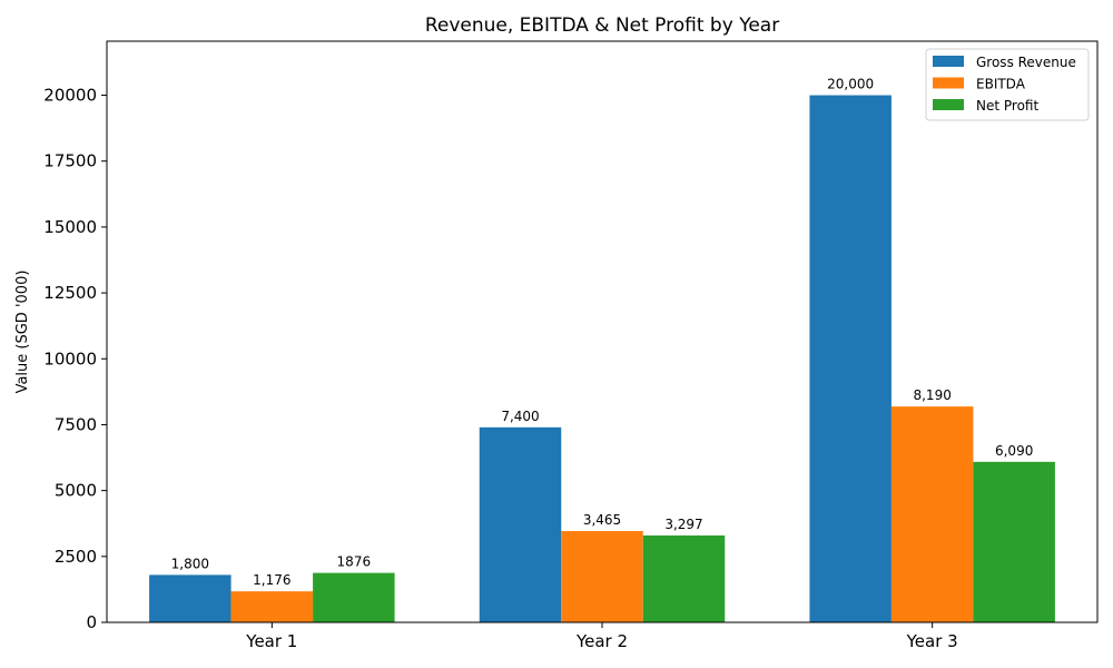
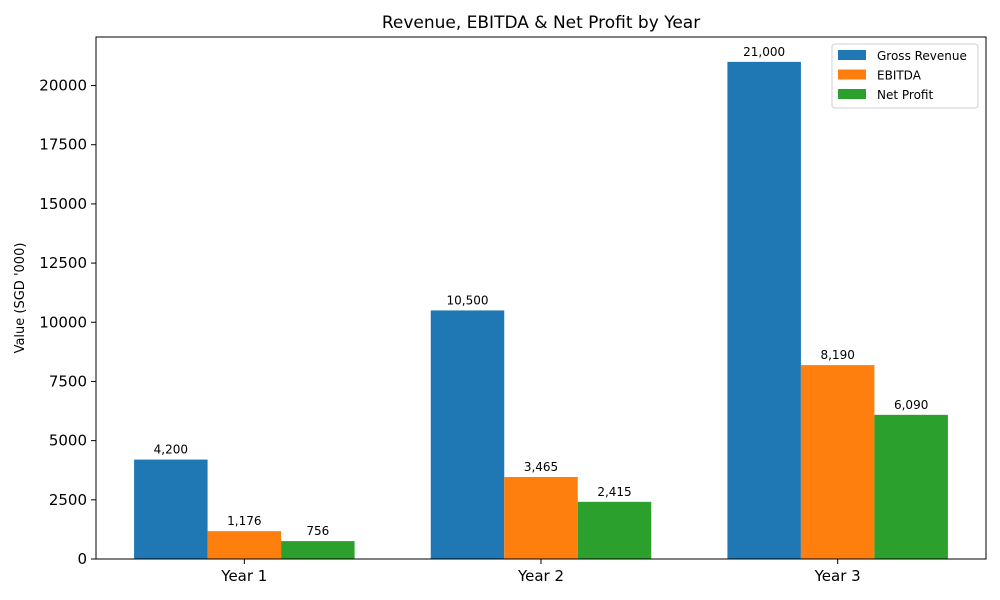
Gross Revenue/Year 1: 1,800 -> 4,200
Net Profit/Year 1: 1876 -> 756
Gross Revenue/Year 2: 7,400 -> 10,500
Net Profit/Year 2: 3,297 -> 2,415
Gross Revenue/Year 3: 20,000 -> 21,000
